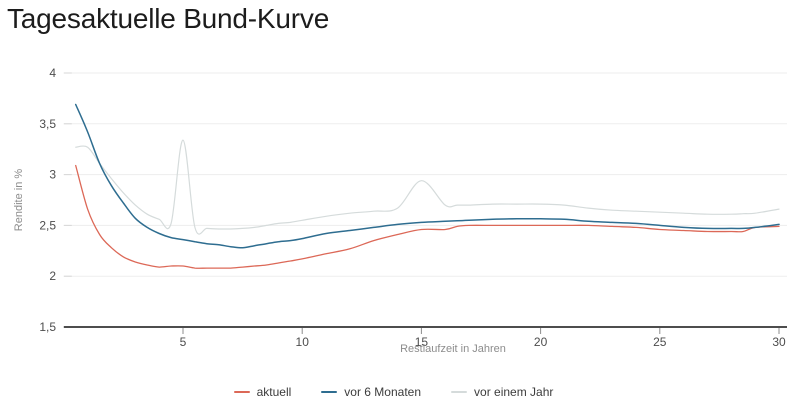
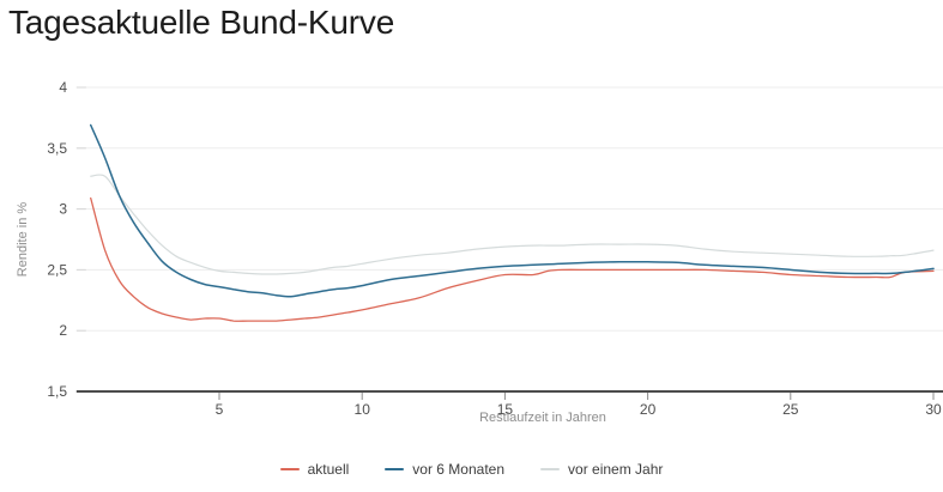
vor einem Jahr/5: 3,34 -> 2,49
vor einem Jahr/15: 2,94 -> 2,69
